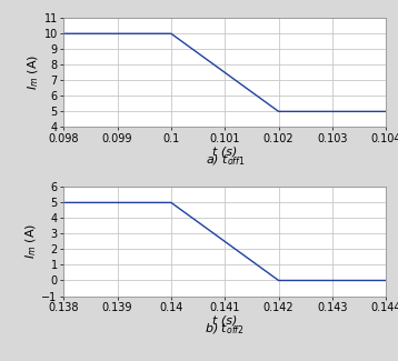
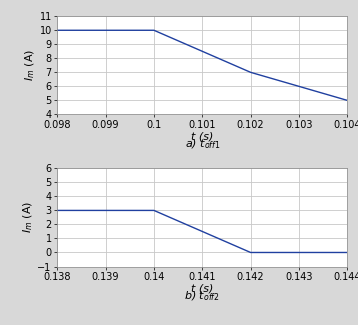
0.102: 5 -> 7
0.138: 5 -> 3
0.14: 5 -> 3
